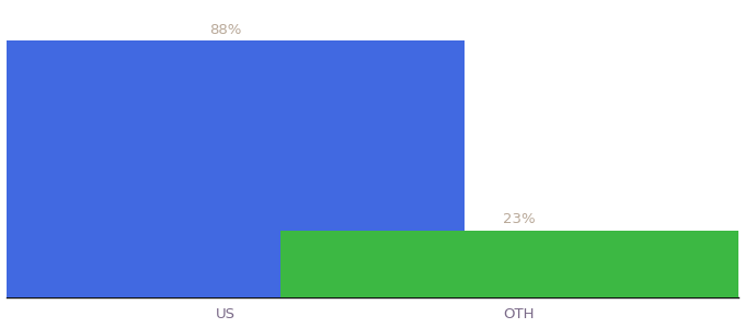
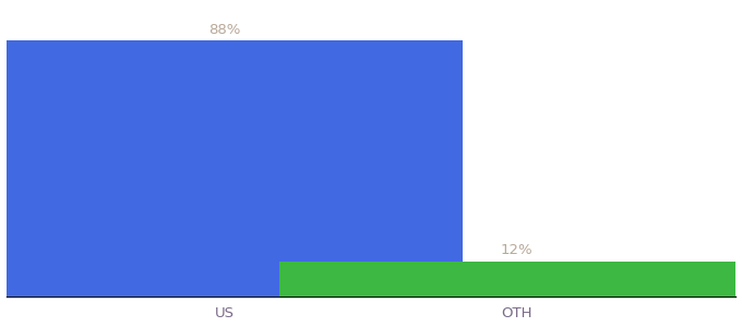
OTH: 23% -> 12%
